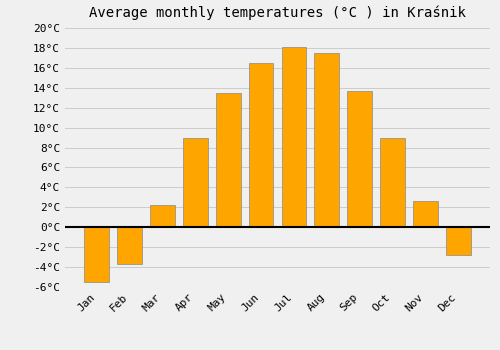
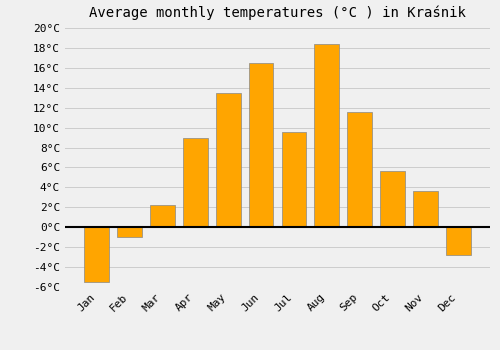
Feb: -3.7°C -> -1.0°C
Jul: 18.1°C -> 9.6°C
Aug: 17.5°C -> 18.4°C
Sep: 13.7°C -> 11.6°C
Oct: 9.0°C -> 5.6°C
Nov: 2.6°C -> 3.6°C
